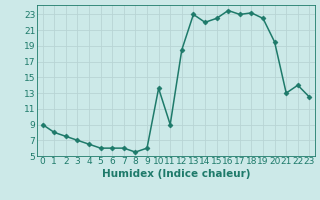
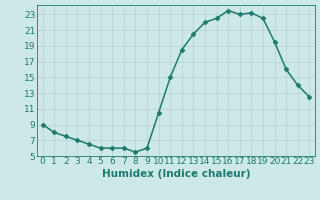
10: 13.6 -> 10.5
11: 9.0 -> 15.0
13: 23.0 -> 20.5
21: 13.0 -> 16.0
